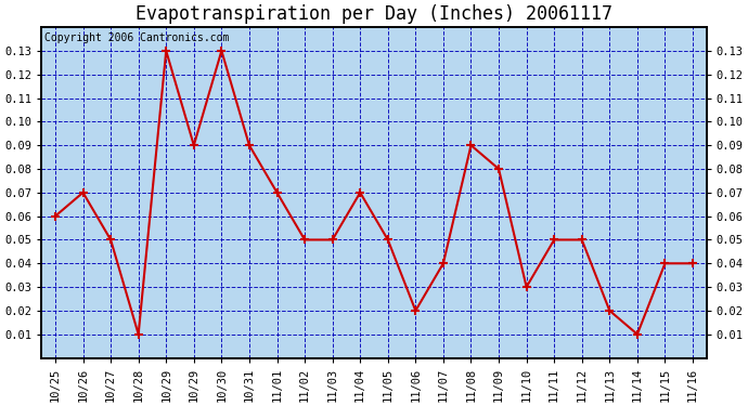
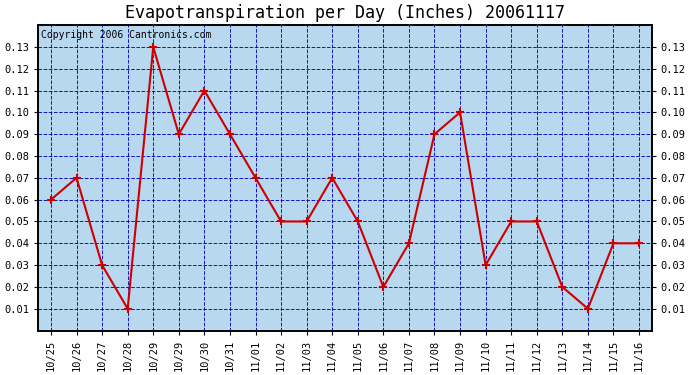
10/27: 0.05 -> 0.03
10/30: 0.13 -> 0.11
11/09: 0.08 -> 0.10
